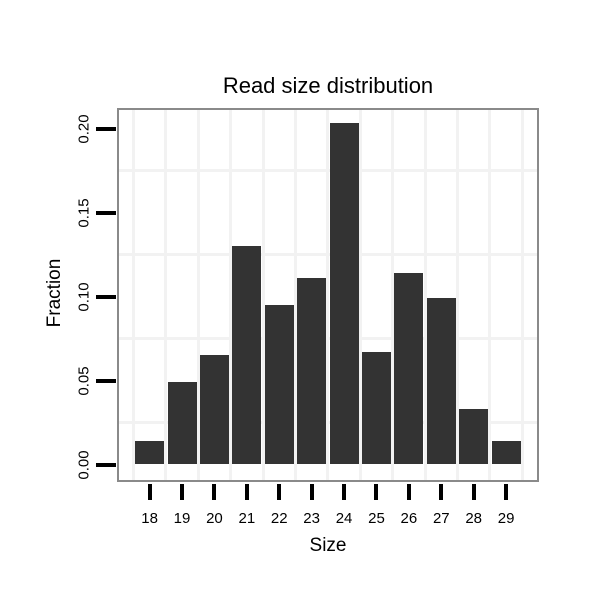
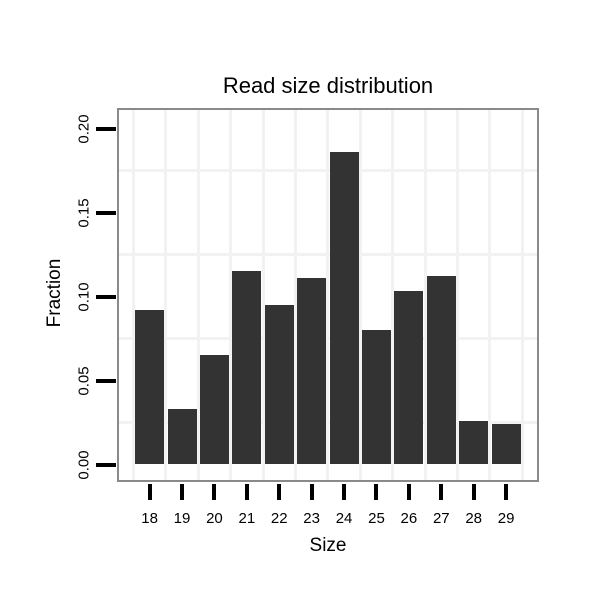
18: 0.014 -> 0.092
19: 0.049 -> 0.033
21: 0.130 -> 0.115
24: 0.203 -> 0.186
25: 0.067 -> 0.080
26: 0.114 -> 0.103
27: 0.099 -> 0.112
28: 0.033 -> 0.026
29: 0.014 -> 0.024
